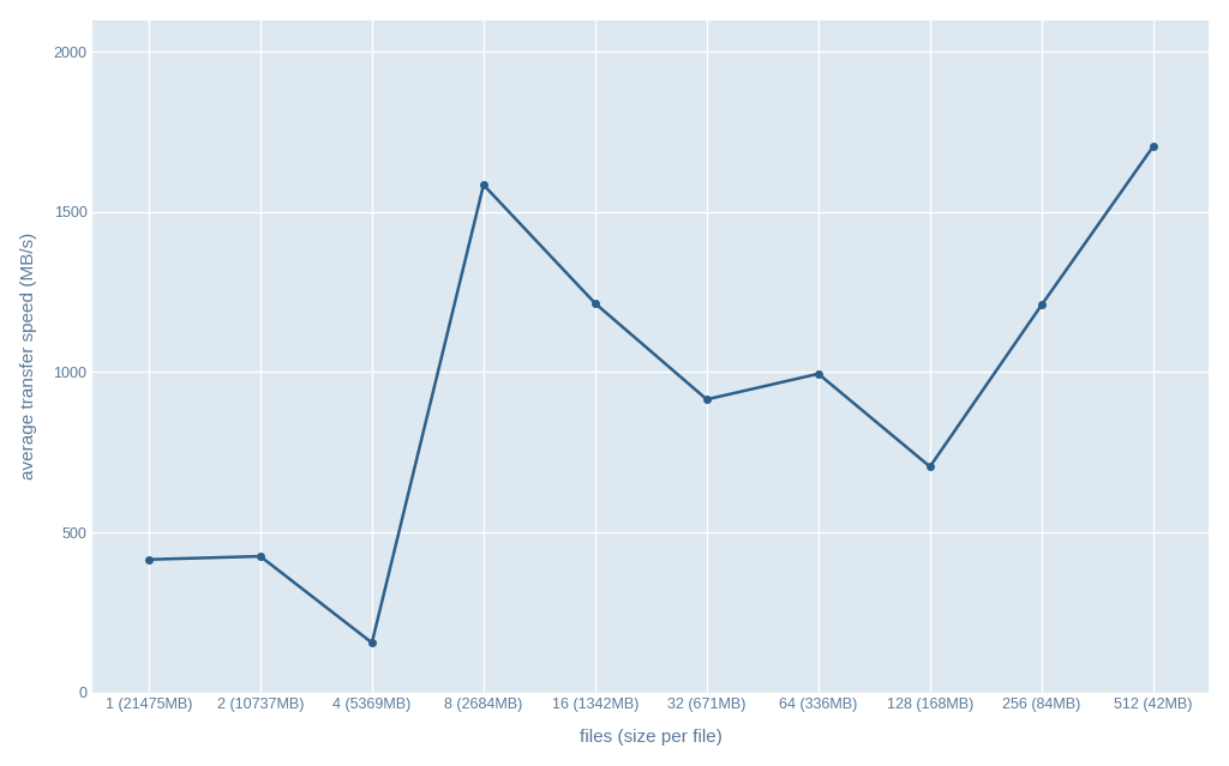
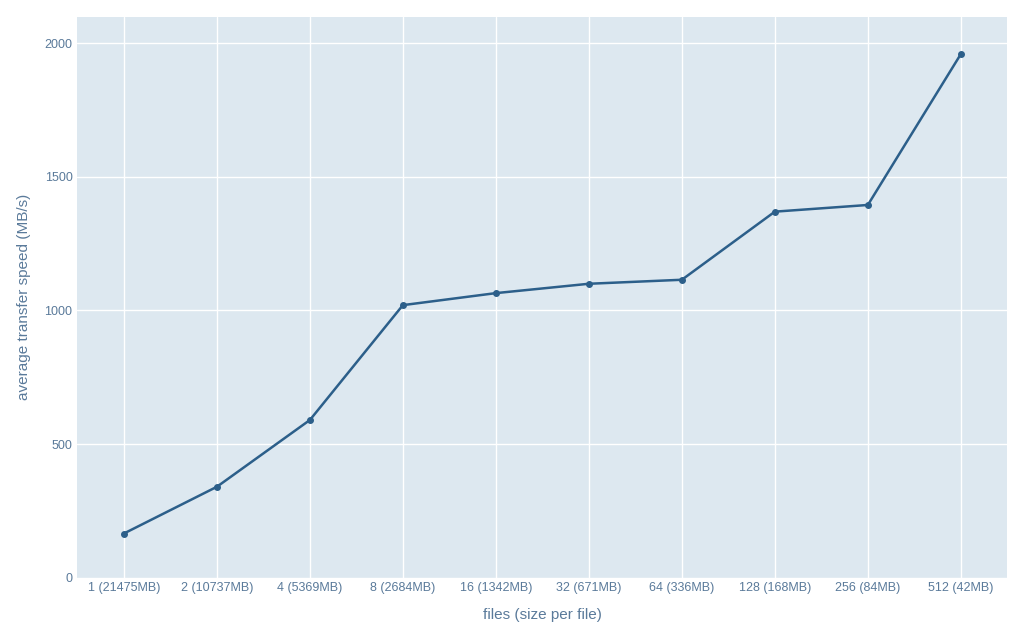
1 (21475MB): 415 -> 165
2 (10737MB): 425 -> 340
4 (5369MB): 155 -> 590
8 (2684MB): 1585 -> 1020
16 (1342MB): 1215 -> 1065
32 (671MB): 915 -> 1100
64 (336MB): 995 -> 1115
128 (168MB): 705 -> 1370
256 (84MB): 1210 -> 1395
512 (42MB): 1705 -> 1960
